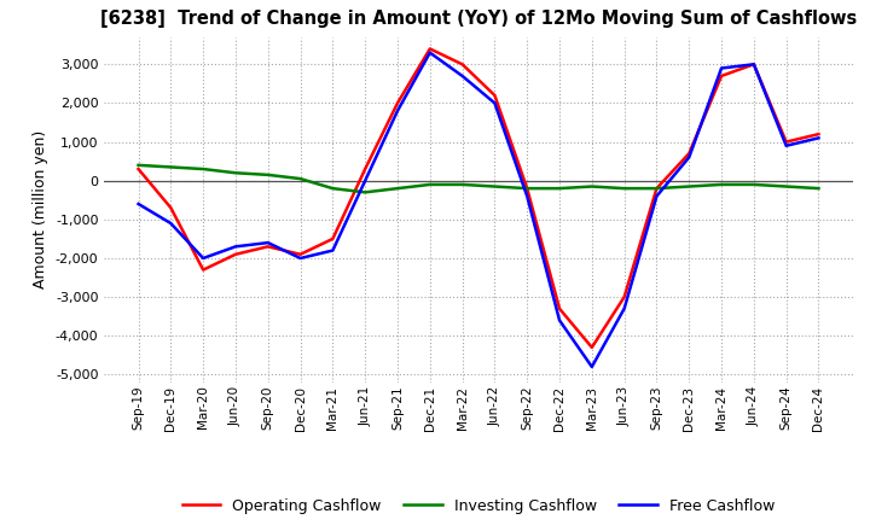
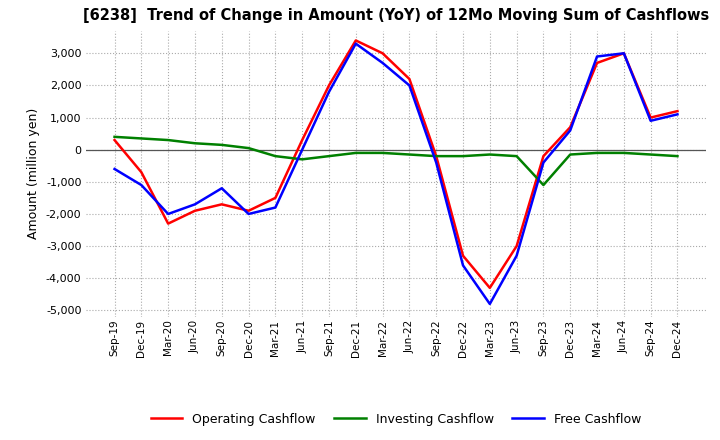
Free Cashflow/Sep-20: -1,600 -> -1,200
Investing Cashflow/Sep-23: -200 -> -1,100
